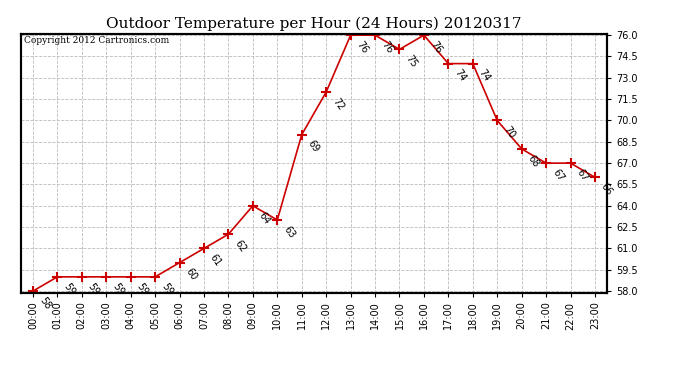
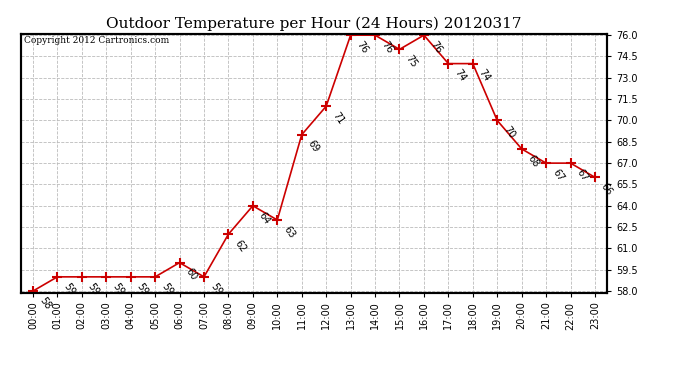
07:00: 61 -> 59
12:00: 72 -> 71
